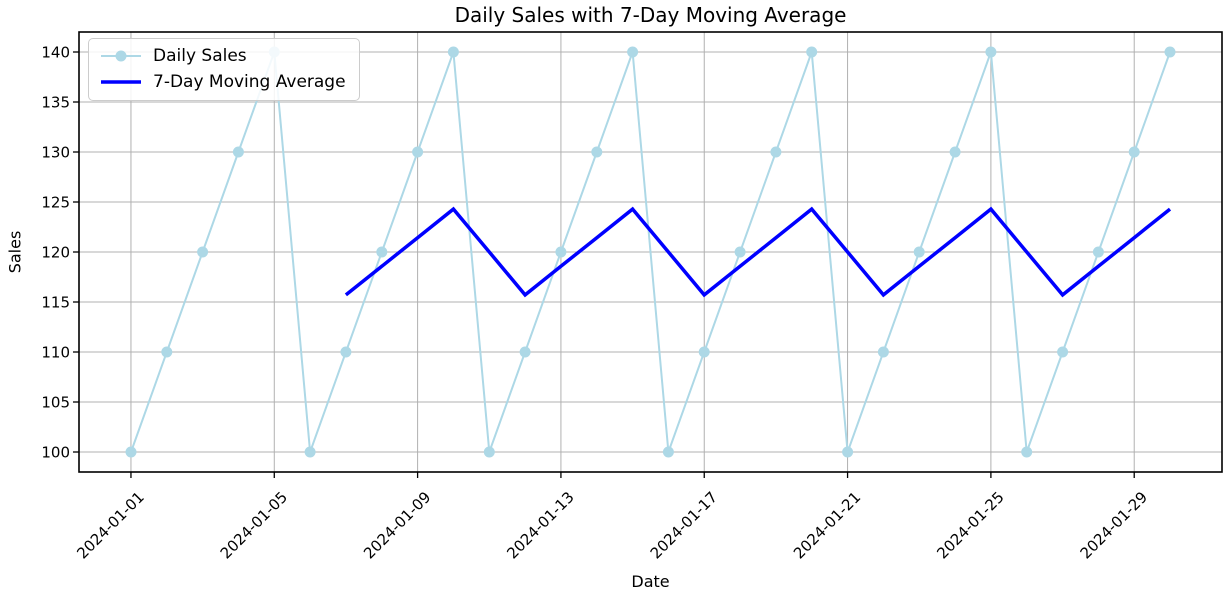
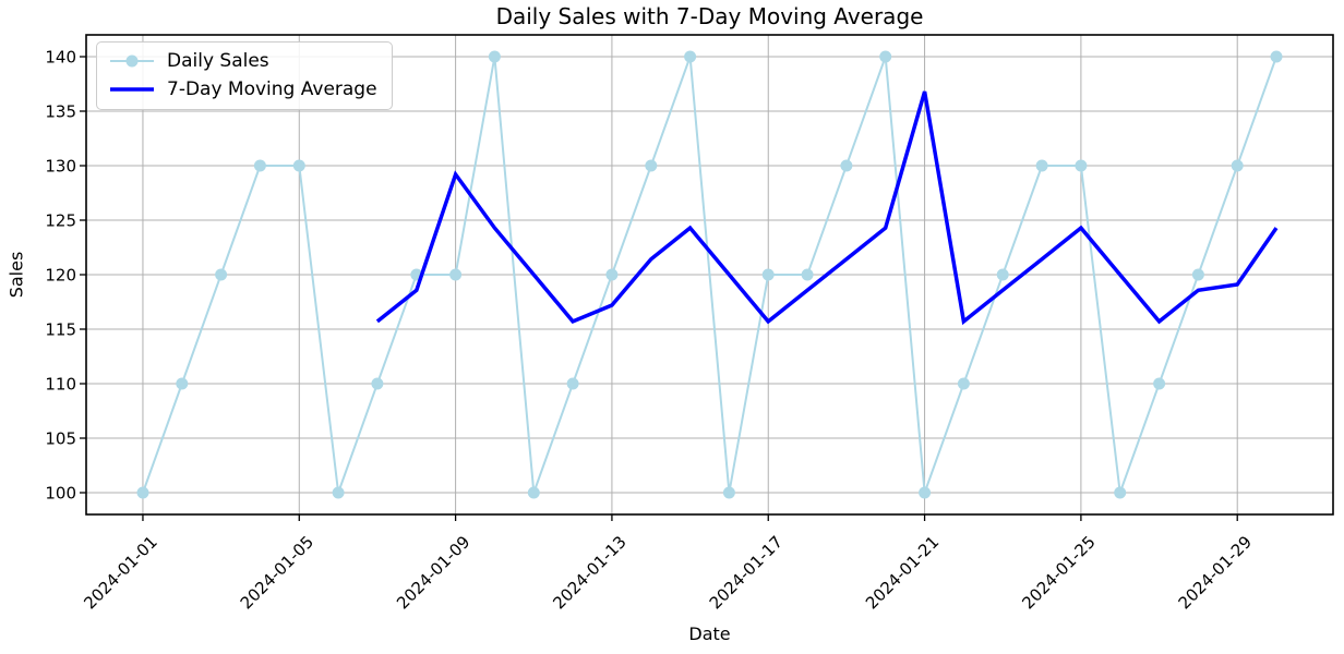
Daily Sales/2024-01-05: 140 -> 130
Daily Sales/2024-01-09: 130 -> 120
7-Day Moving Average/2024-01-09: 121.4 -> 129.2
7-Day Moving Average/2024-01-13: 118.6 -> 117.2
Daily Sales/2024-01-17: 110 -> 120
7-Day Moving Average/2024-01-21: 120.0 -> 136.8
Daily Sales/2024-01-25: 140 -> 130
7-Day Moving Average/2024-01-29: 121.4 -> 119.1
